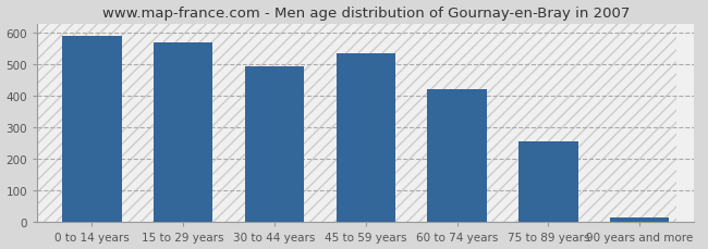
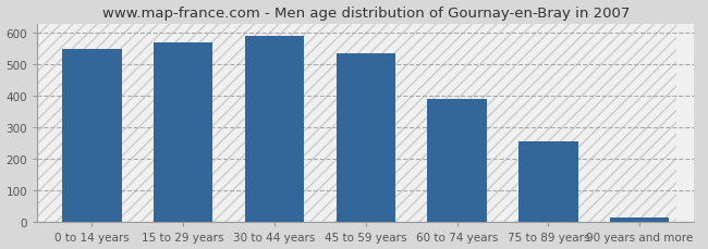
0 to 14 years: 590 -> 550
30 to 44 years: 495 -> 590
60 to 74 years: 420 -> 390
